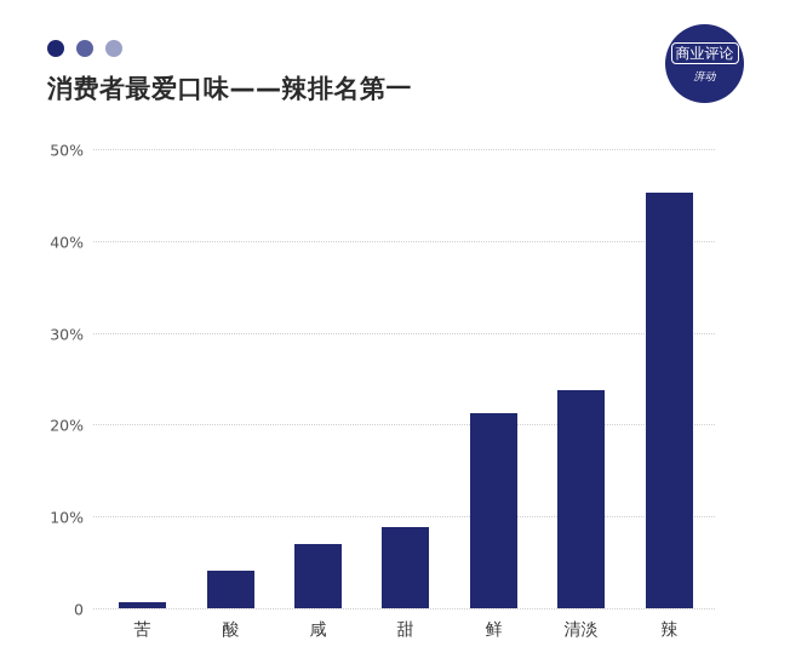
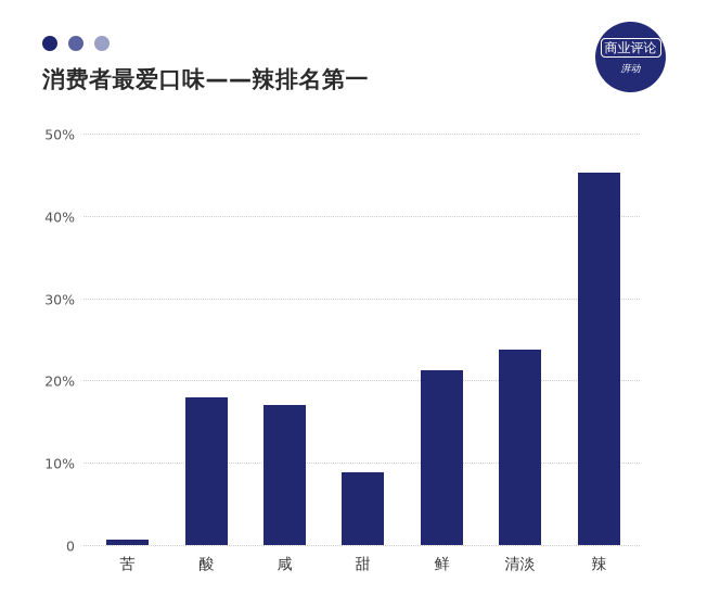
酸: 4% -> 18%
咸: 7% -> 17%
